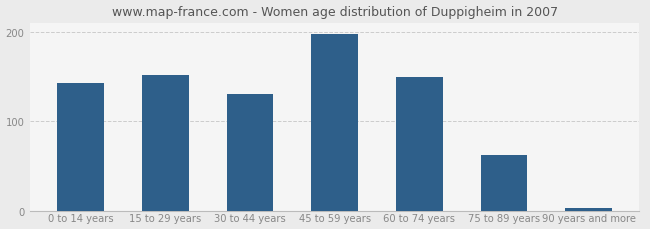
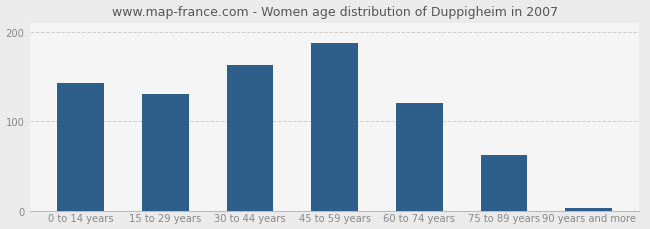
15 to 29 years: 152 -> 130
30 to 44 years: 130 -> 163
45 to 59 years: 198 -> 187
60 to 74 years: 150 -> 120
